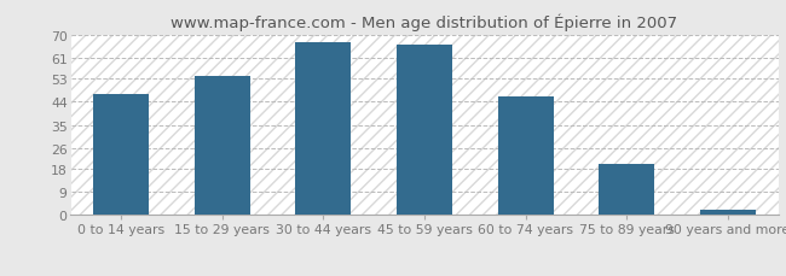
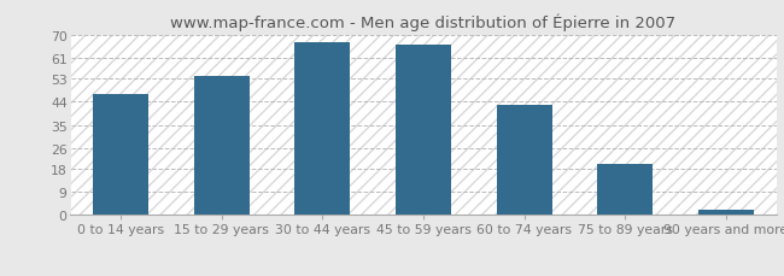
60 to 74 years: 46 -> 43
